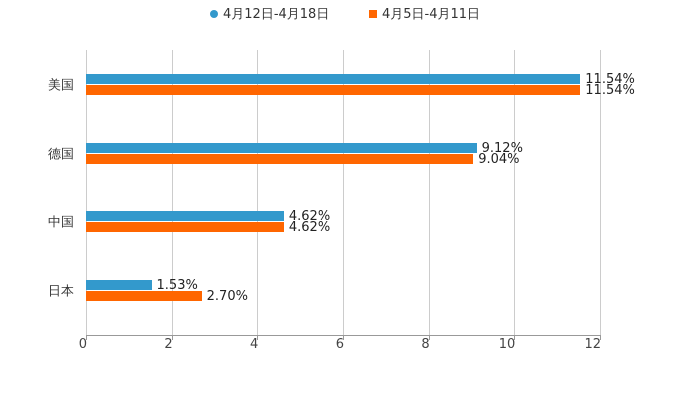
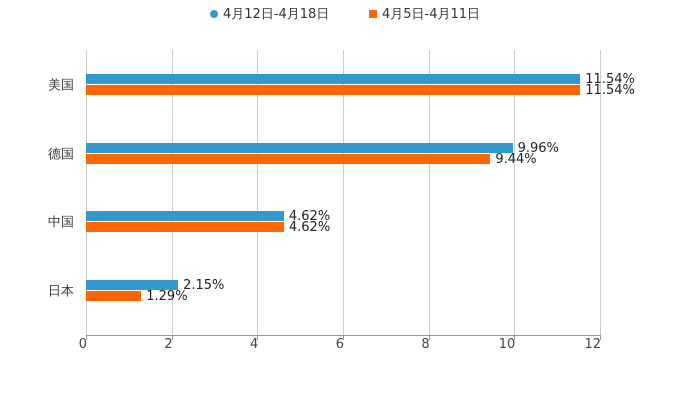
4月12日-4月18日/德国: 9.12% -> 9.96%
4月5日-4月11日/德国: 9.04% -> 9.44%
4月12日-4月18日/日本: 1.53% -> 2.15%
4月5日-4月11日/日本: 2.70% -> 1.29%
